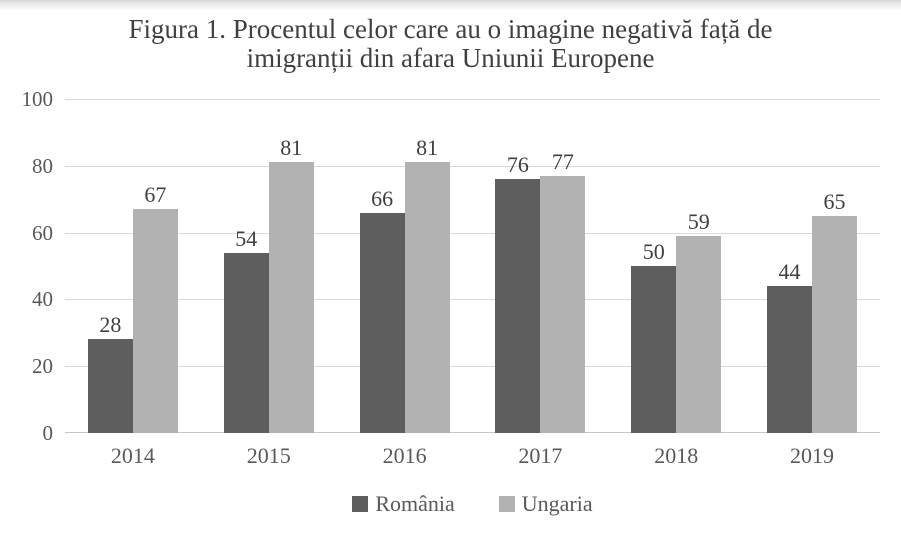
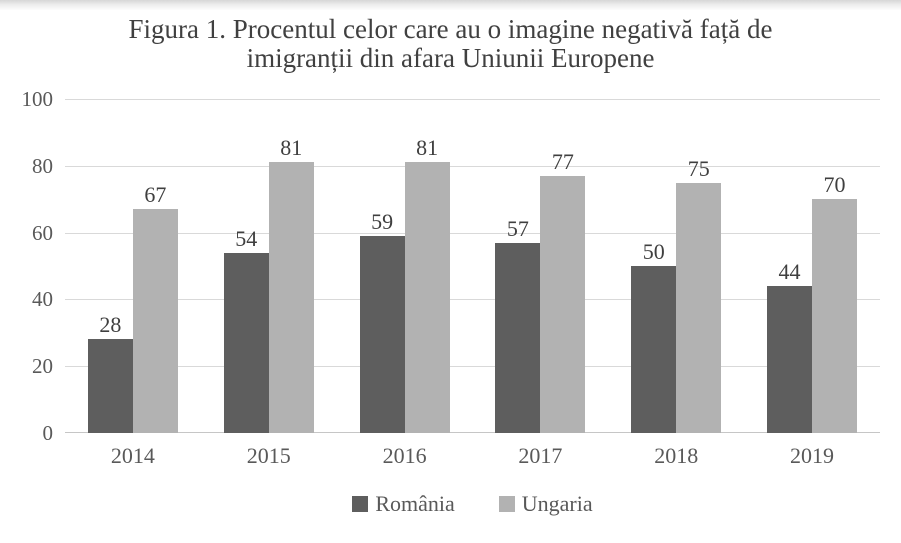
România/2016: 66 -> 59
România/2017: 76 -> 57
Ungaria/2018: 59 -> 75
Ungaria/2019: 65 -> 70
